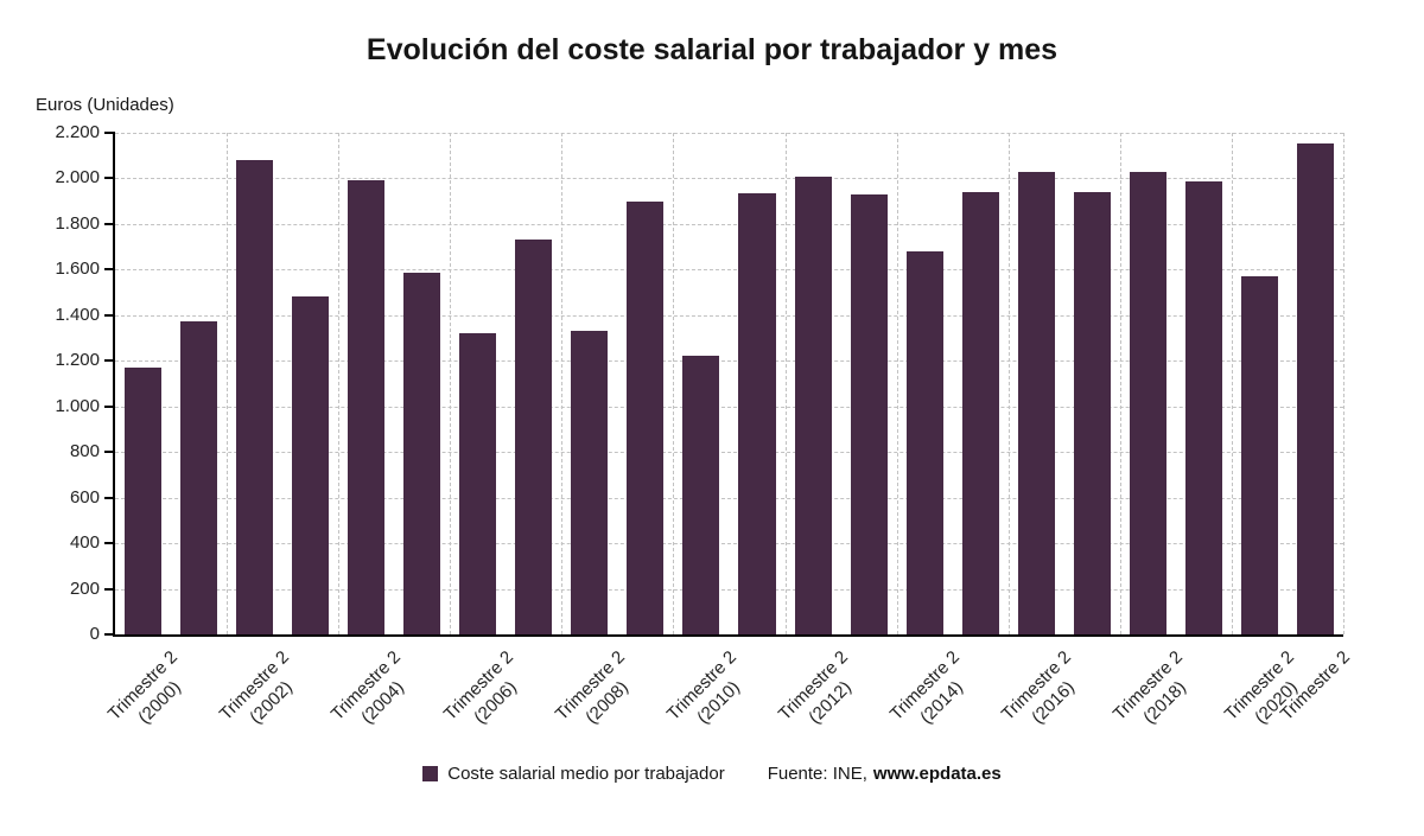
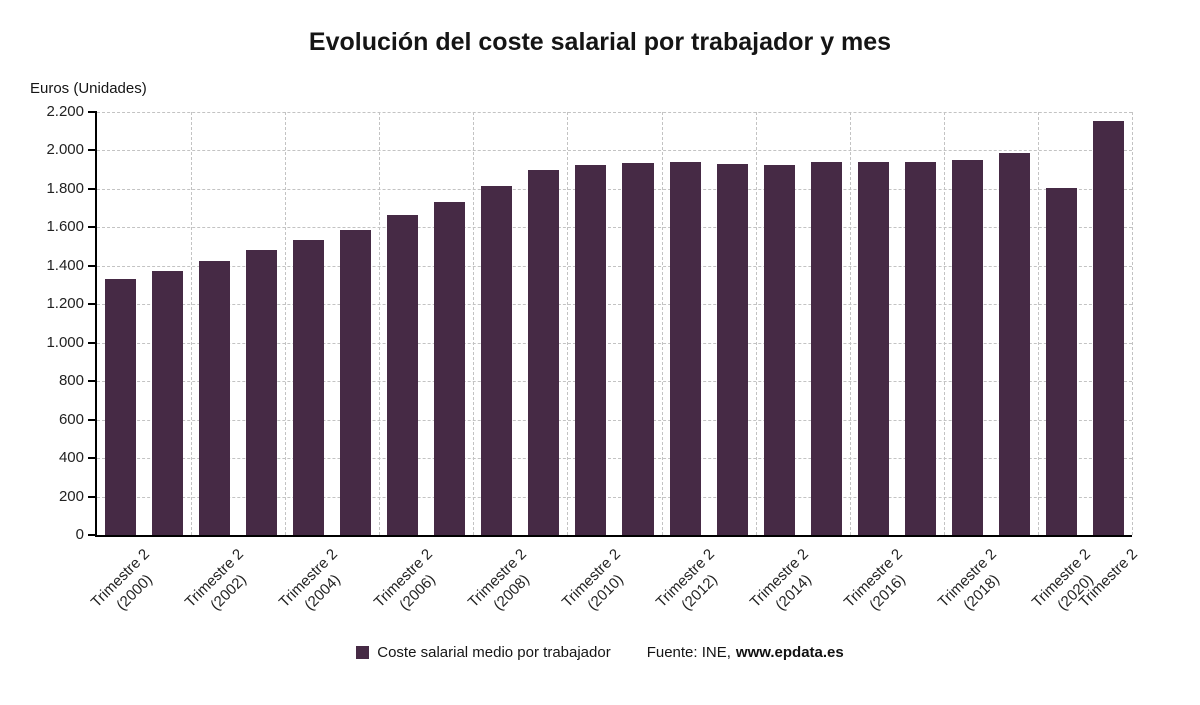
Trimestre 2 (2000): 1170 -> 1330
Trimestre 2 (2002): 2080 -> 1420
Trimestre 2 (2004): 1990 -> 1530
Trimestre 2 (2006): 1320 -> 1660
Trimestre 2 (2008): 1330 -> 1820
Trimestre 2 (2010): 1220 -> 1920
Trimestre 2 (2012): 2010 -> 1940
Trimestre 2 (2014): 1680 -> 1930
Trimestre 2 (2016): 2030 -> 1940
Trimestre 2 (2018): 2030 -> 1950
Trimestre 2 (2020): 1570 -> 1800
